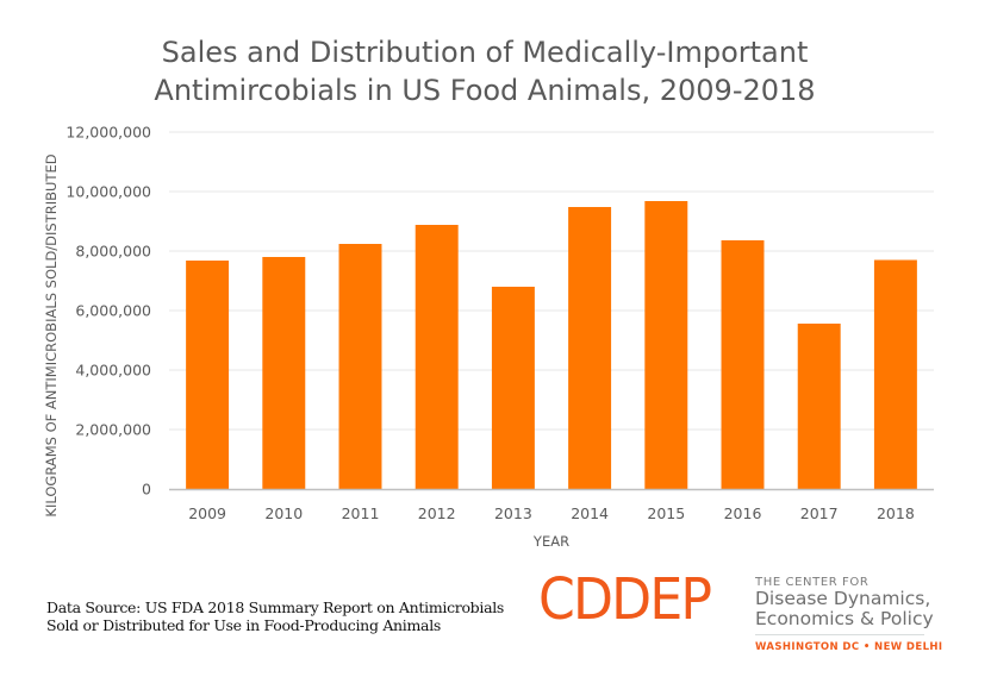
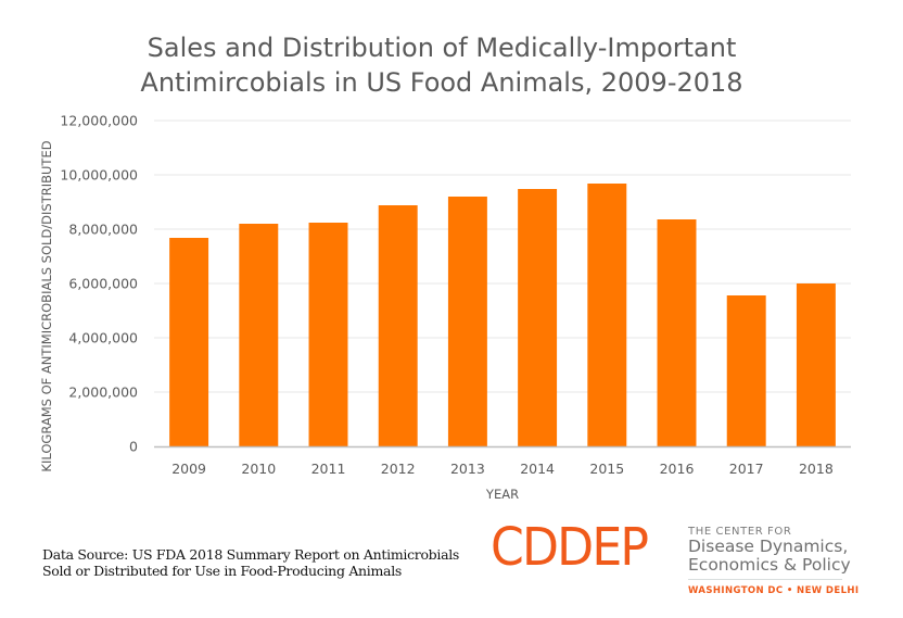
2010: 7800000 -> 8200000
2013: 6800000 -> 9200000
2018: 7700000 -> 6000000
